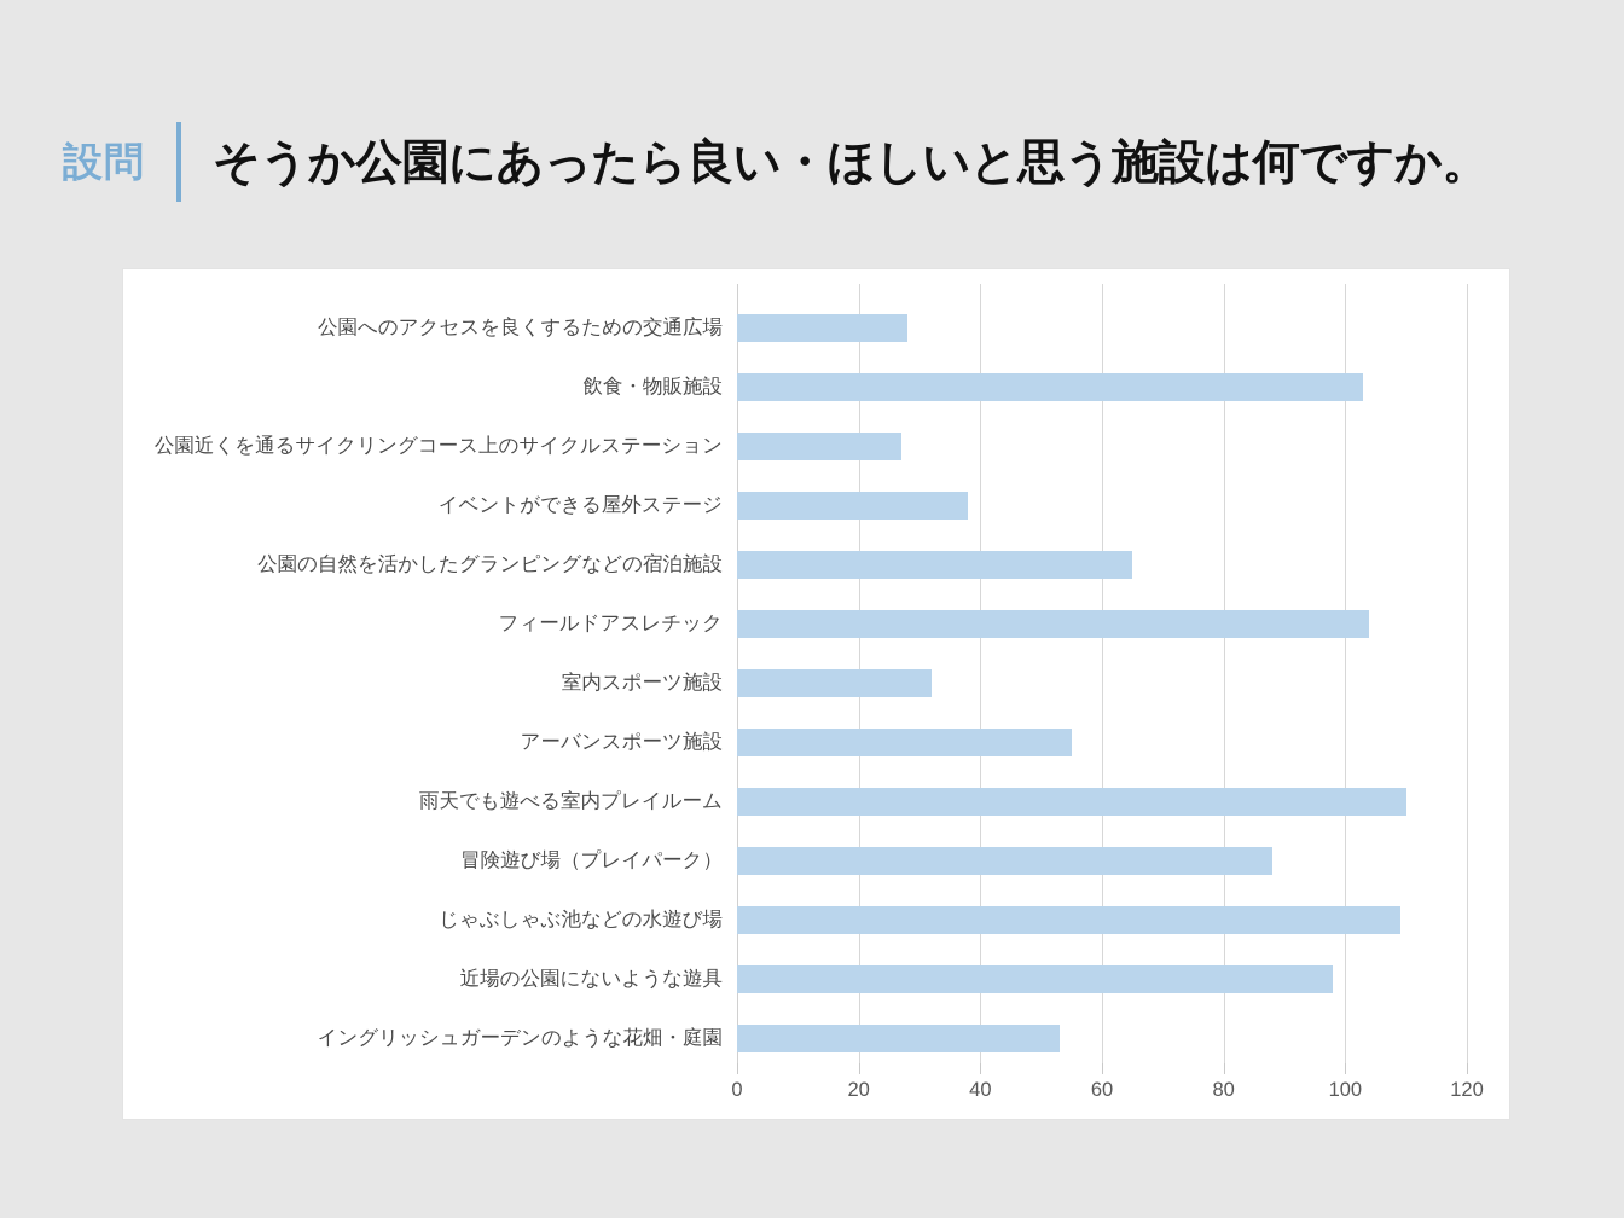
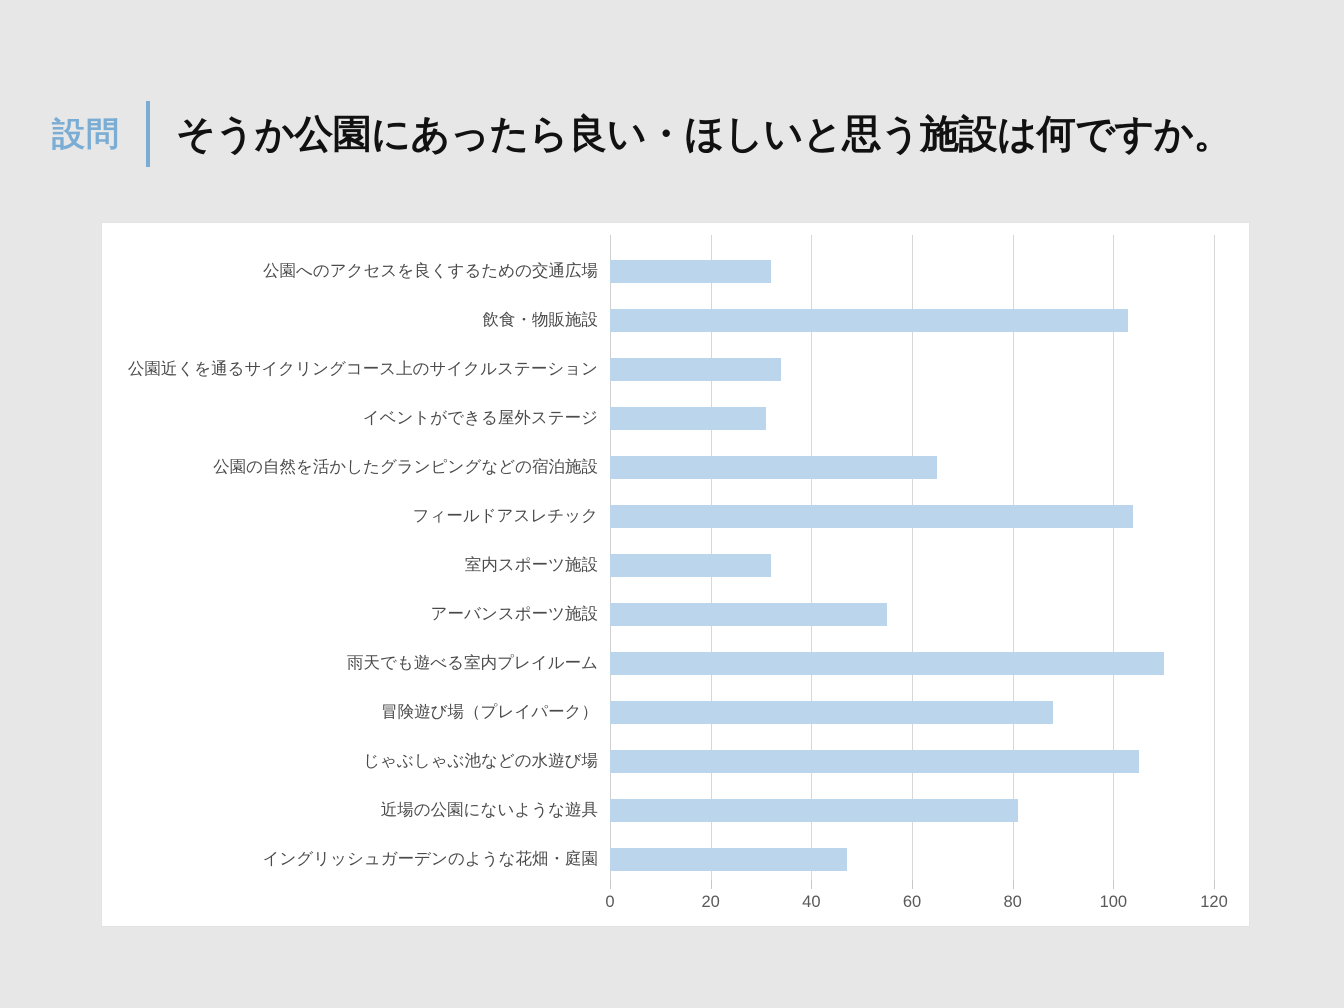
公園へのアクセスを良くするための交通広場: 28 -> 32
公園近くを通るサイクリングコース上のサイクルステーション: 27 -> 34
イベントができる屋外ステージ: 38 -> 31
じゃぶしゃぶ池などの水遊び場: 109 -> 105
近場の公園にないような遊具: 98 -> 81
イングリッシュガーデンのような花畑・庭園: 53 -> 47
